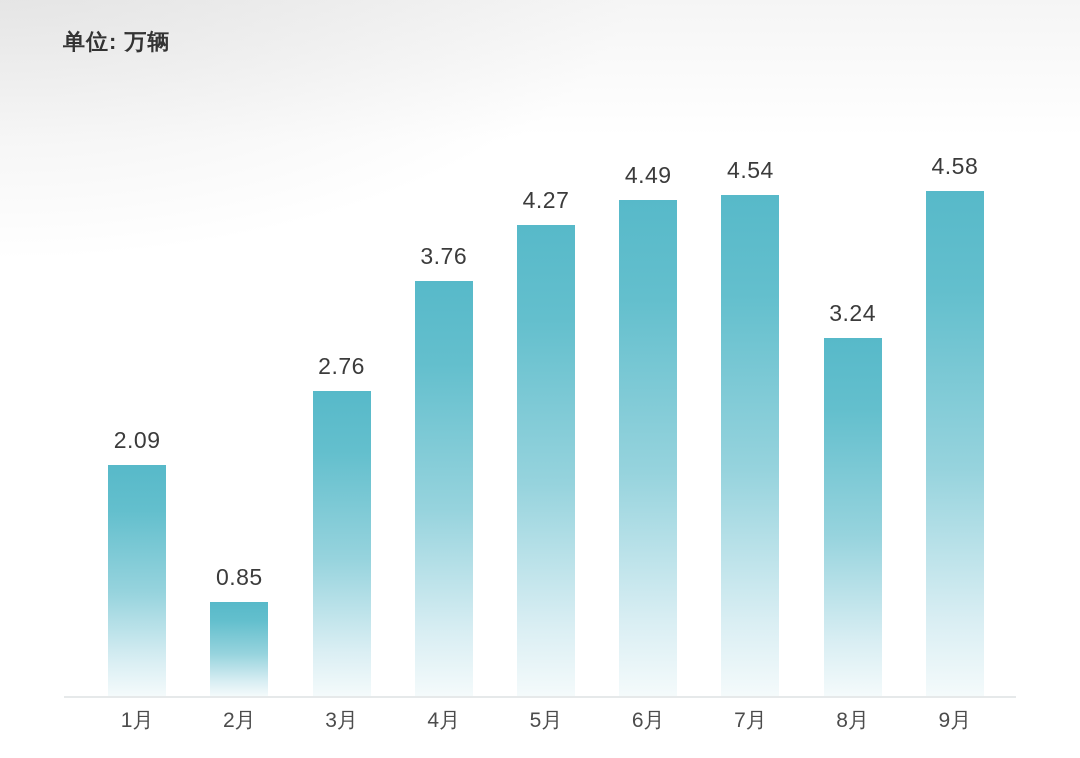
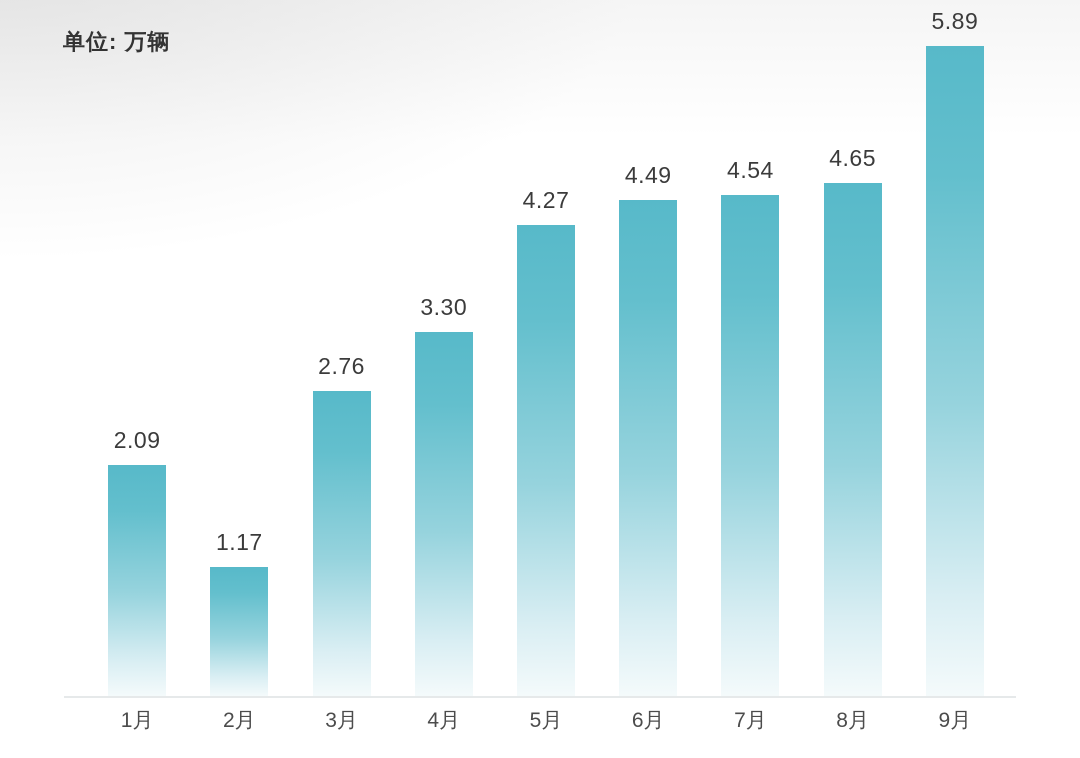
2月: 0.85 -> 1.17
4月: 3.76 -> 3.30
8月: 3.24 -> 4.65
9月: 4.58 -> 5.89
